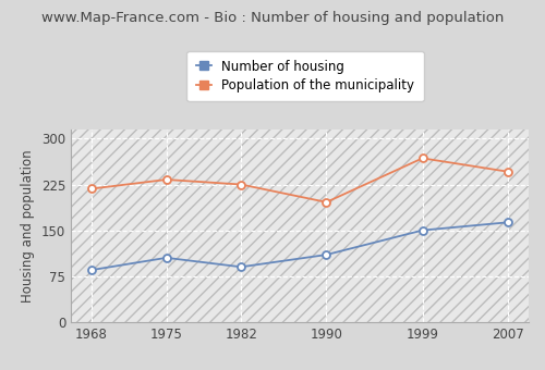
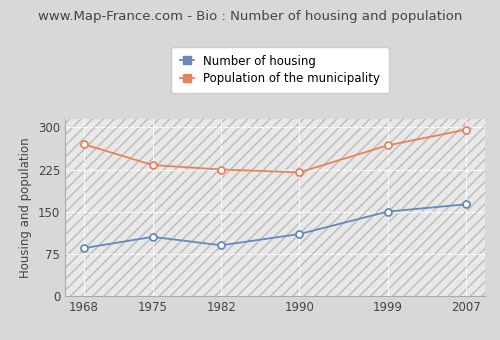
Population of the municipality/1968: 218 -> 270
Population of the municipality/1990: 196 -> 220
Population of the municipality/2007: 246 -> 296
